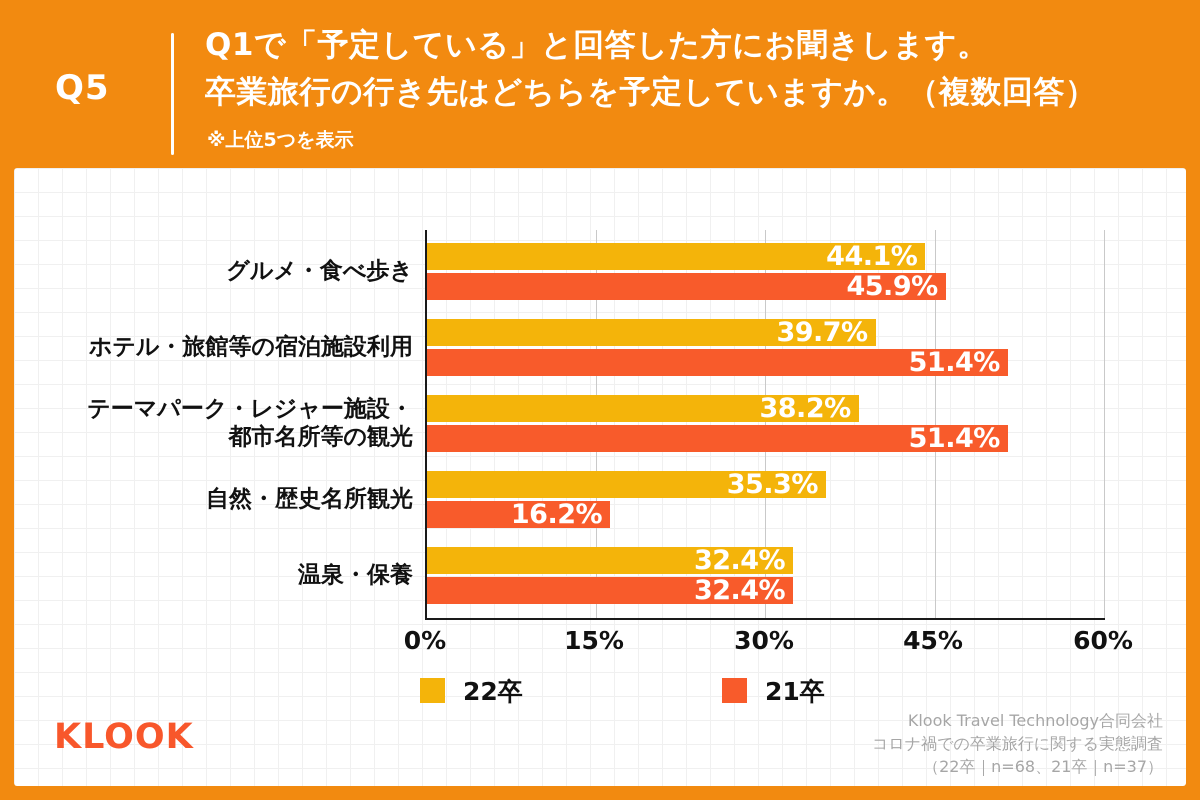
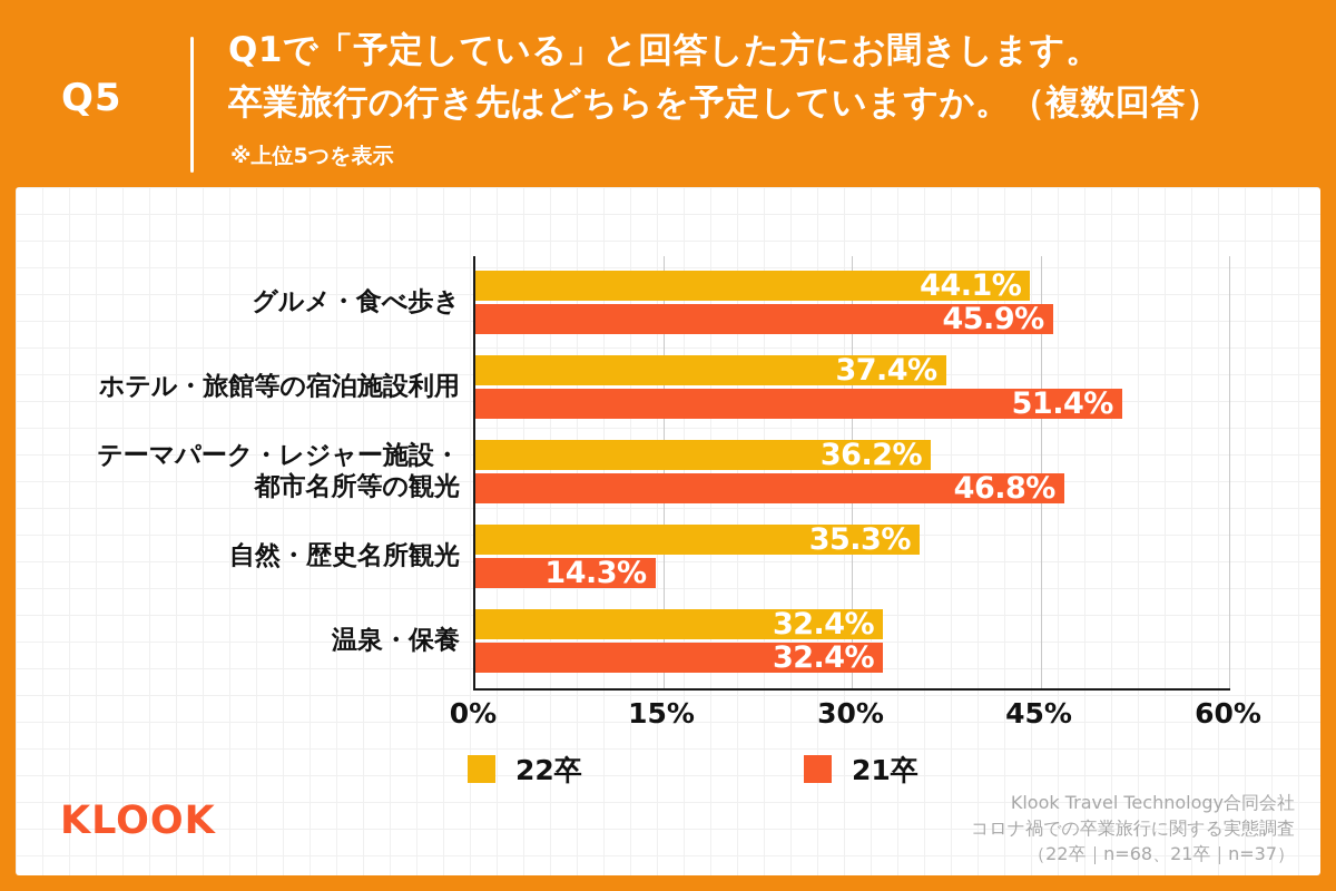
22卒/ホテル・旅館等の宿泊施設利用: 39.7% -> 37.4%
22卒/テーマパーク・レジャー施設・都市名所等の観光: 38.2% -> 36.2%
21卒/テーマパーク・レジャー施設・都市名所等の観光: 51.4% -> 46.8%
21卒/自然・歴史名所観光: 16.2% -> 14.3%
